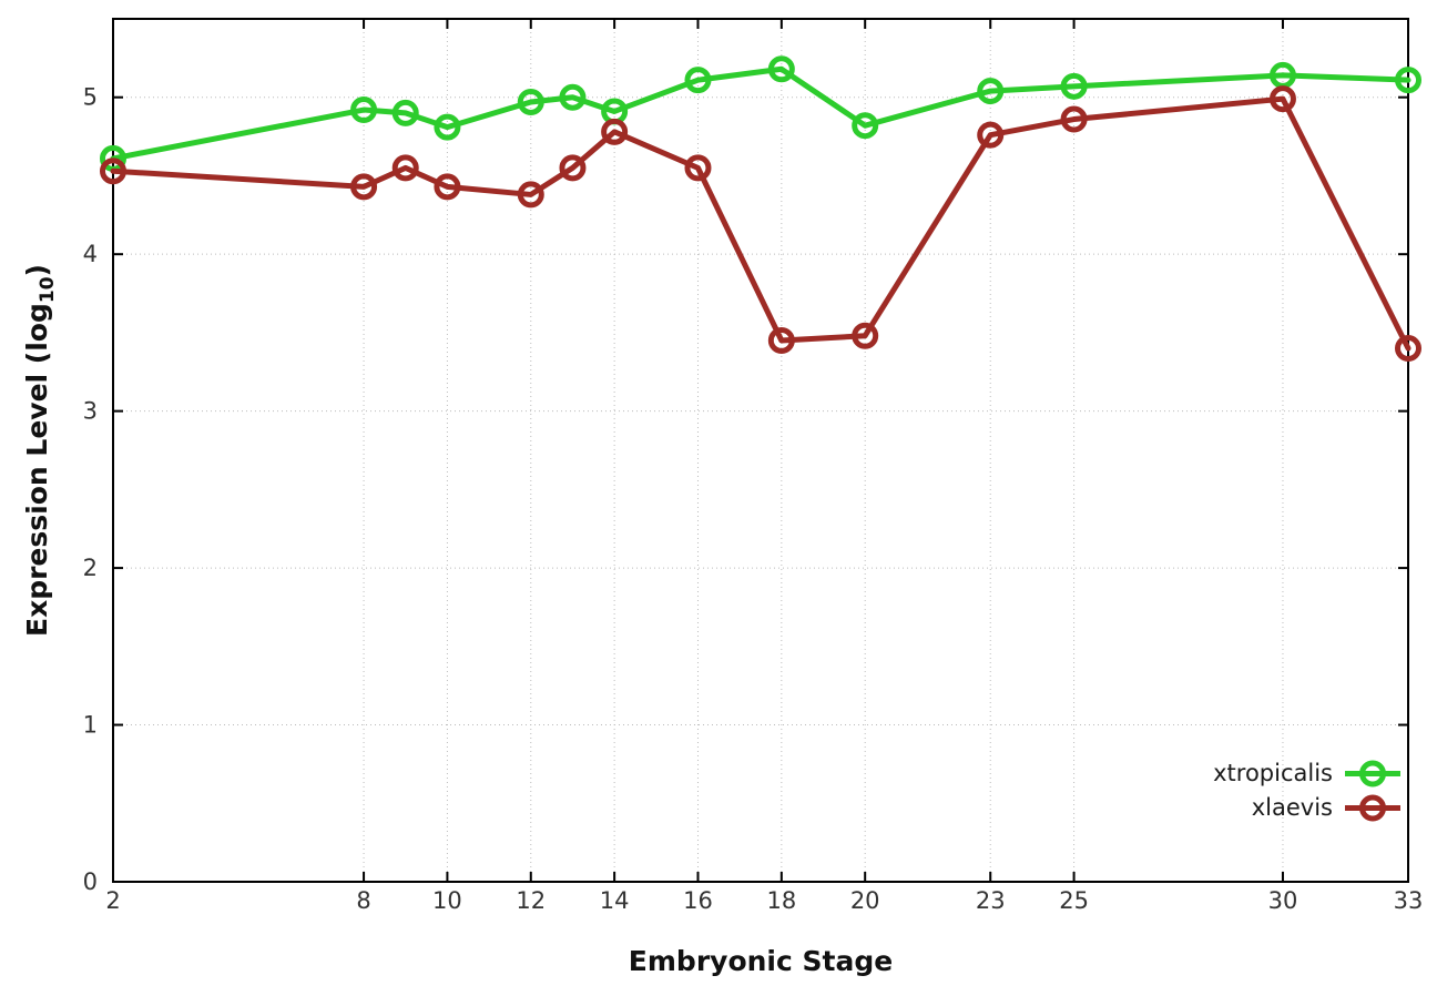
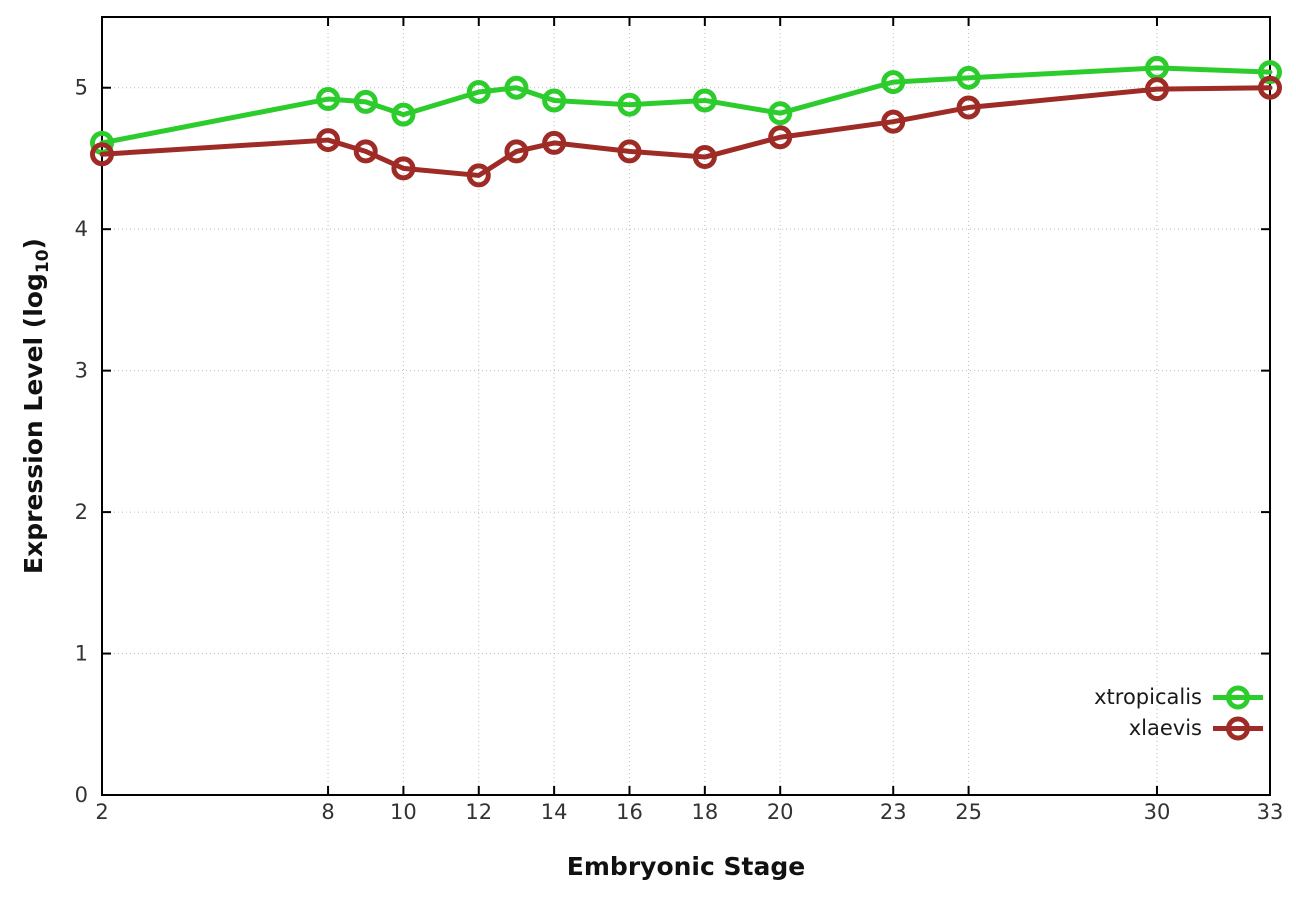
xlaevis/8: 4.43 -> 4.63
xlaevis/14: 4.78 -> 4.61
xtropicalis/16: 5.11 -> 4.88
xtropicalis/18: 5.18 -> 4.91
xlaevis/18: 3.45 -> 4.51
xlaevis/20: 3.48 -> 4.65
xlaevis/33: 3.40 -> 5.00
